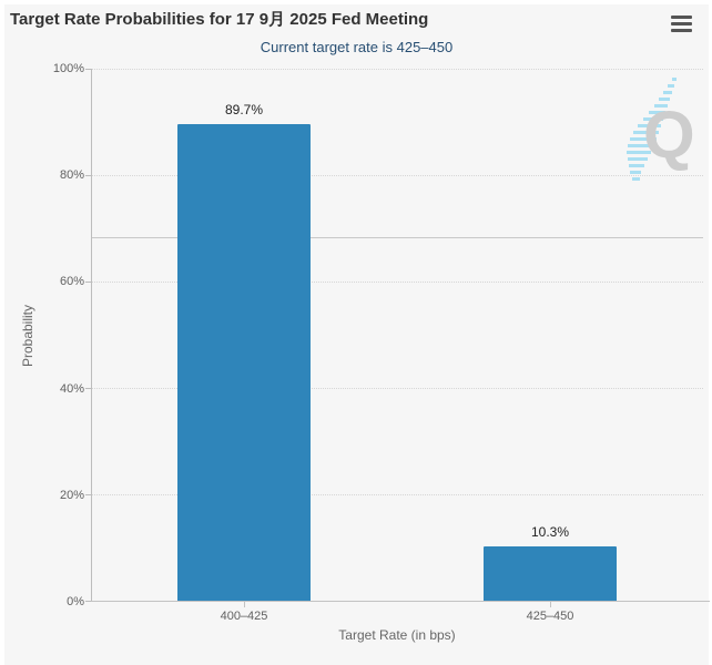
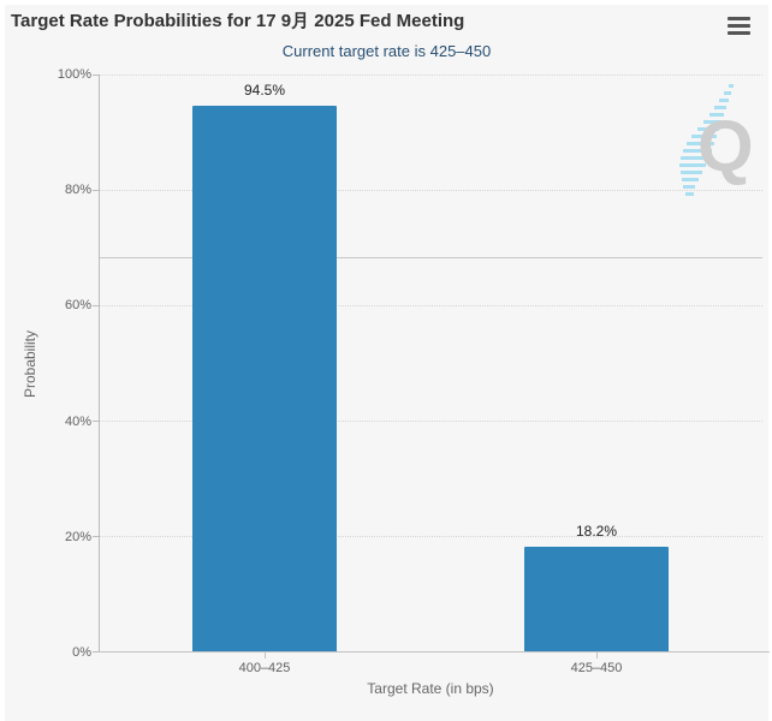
400–425: 89.7% -> 94.5%
425–450: 10.3% -> 18.2%
